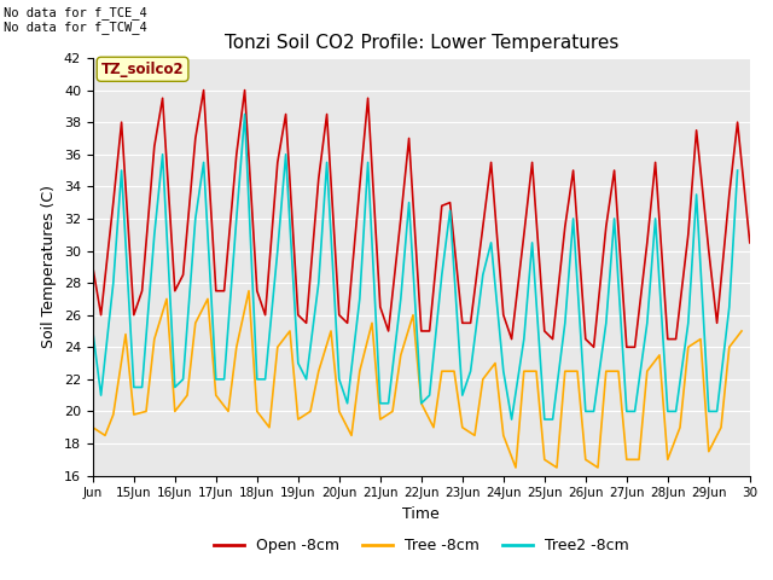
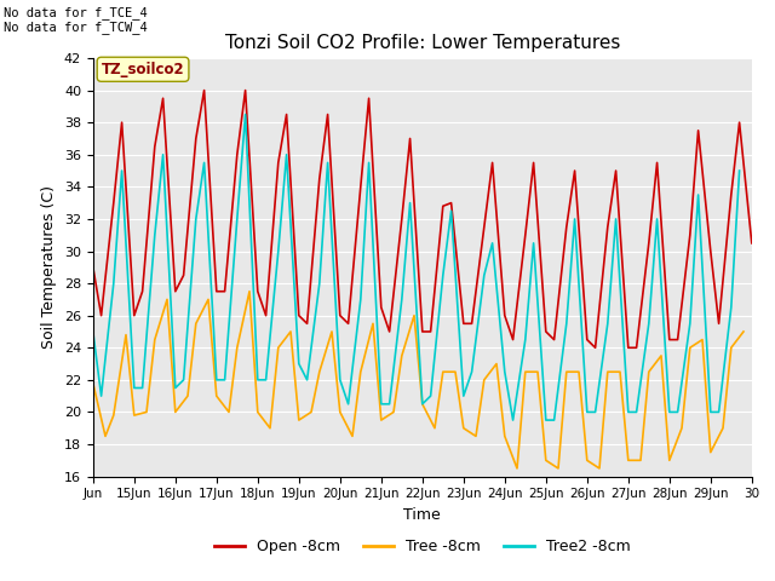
Tree -8cm/Jun: 19.0 -> 21.8
